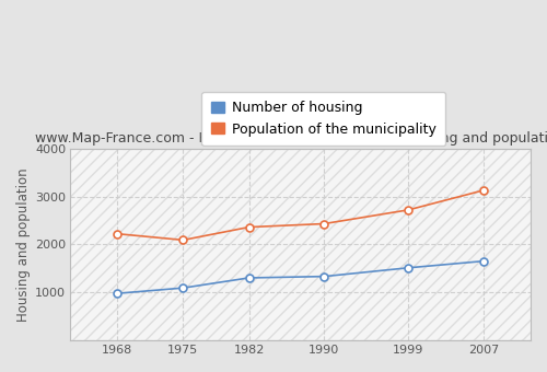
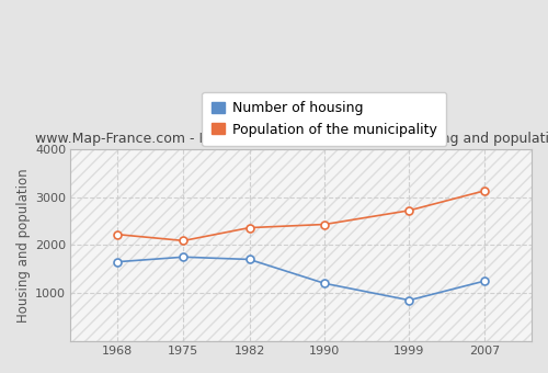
Number of housing/1968: 980 -> 1650
Number of housing/1975: 1090 -> 1750
Number of housing/1982: 1300 -> 1700
Number of housing/1990: 1330 -> 1200
Number of housing/1999: 1510 -> 850
Number of housing/2007: 1650 -> 1250
